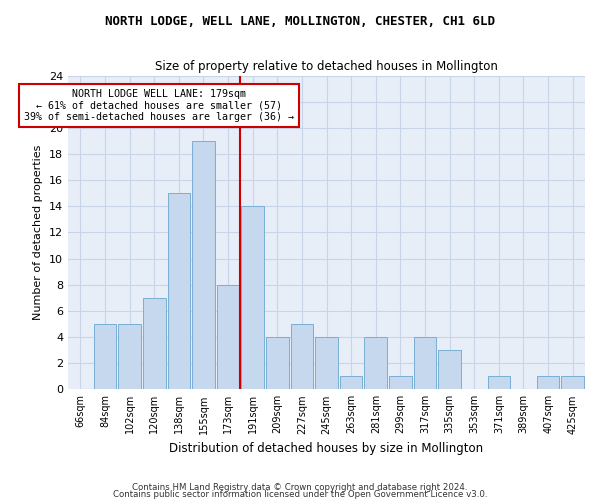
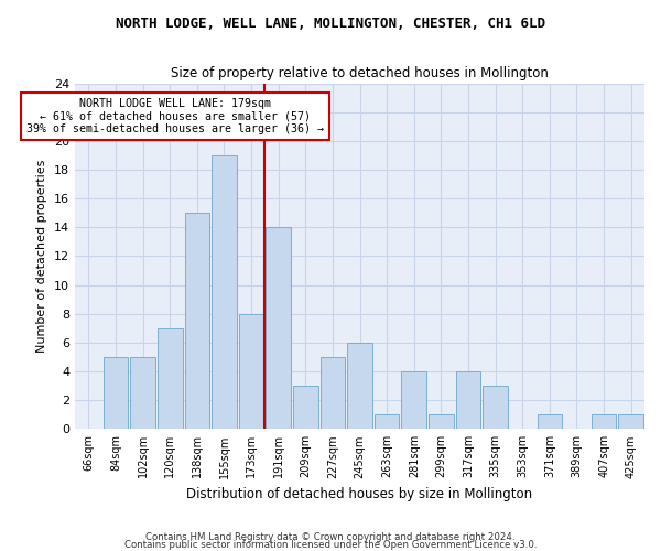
209sqm: 4 -> 3
245sqm: 4 -> 6
